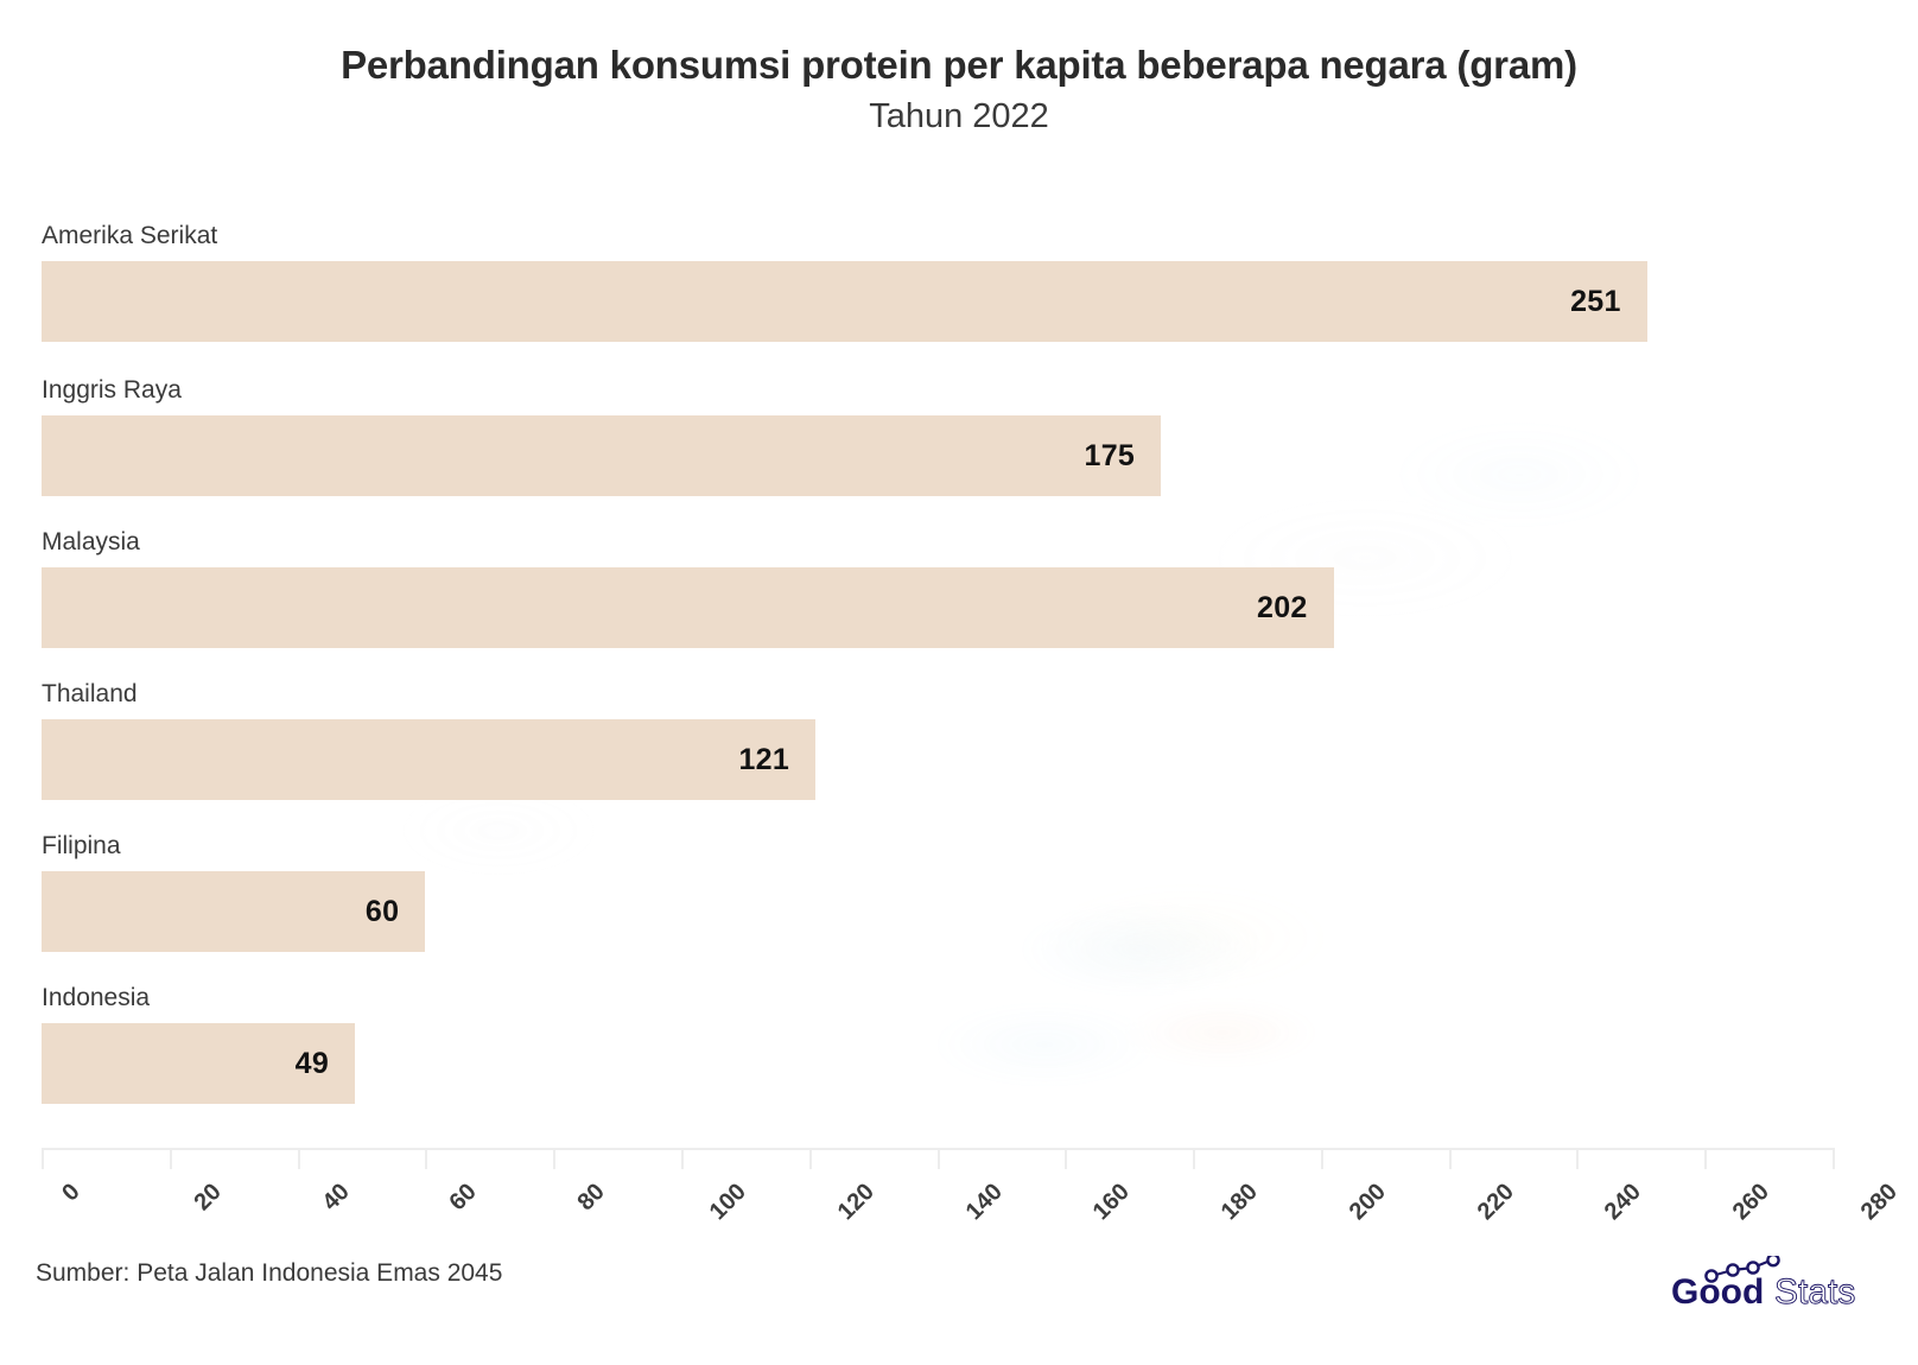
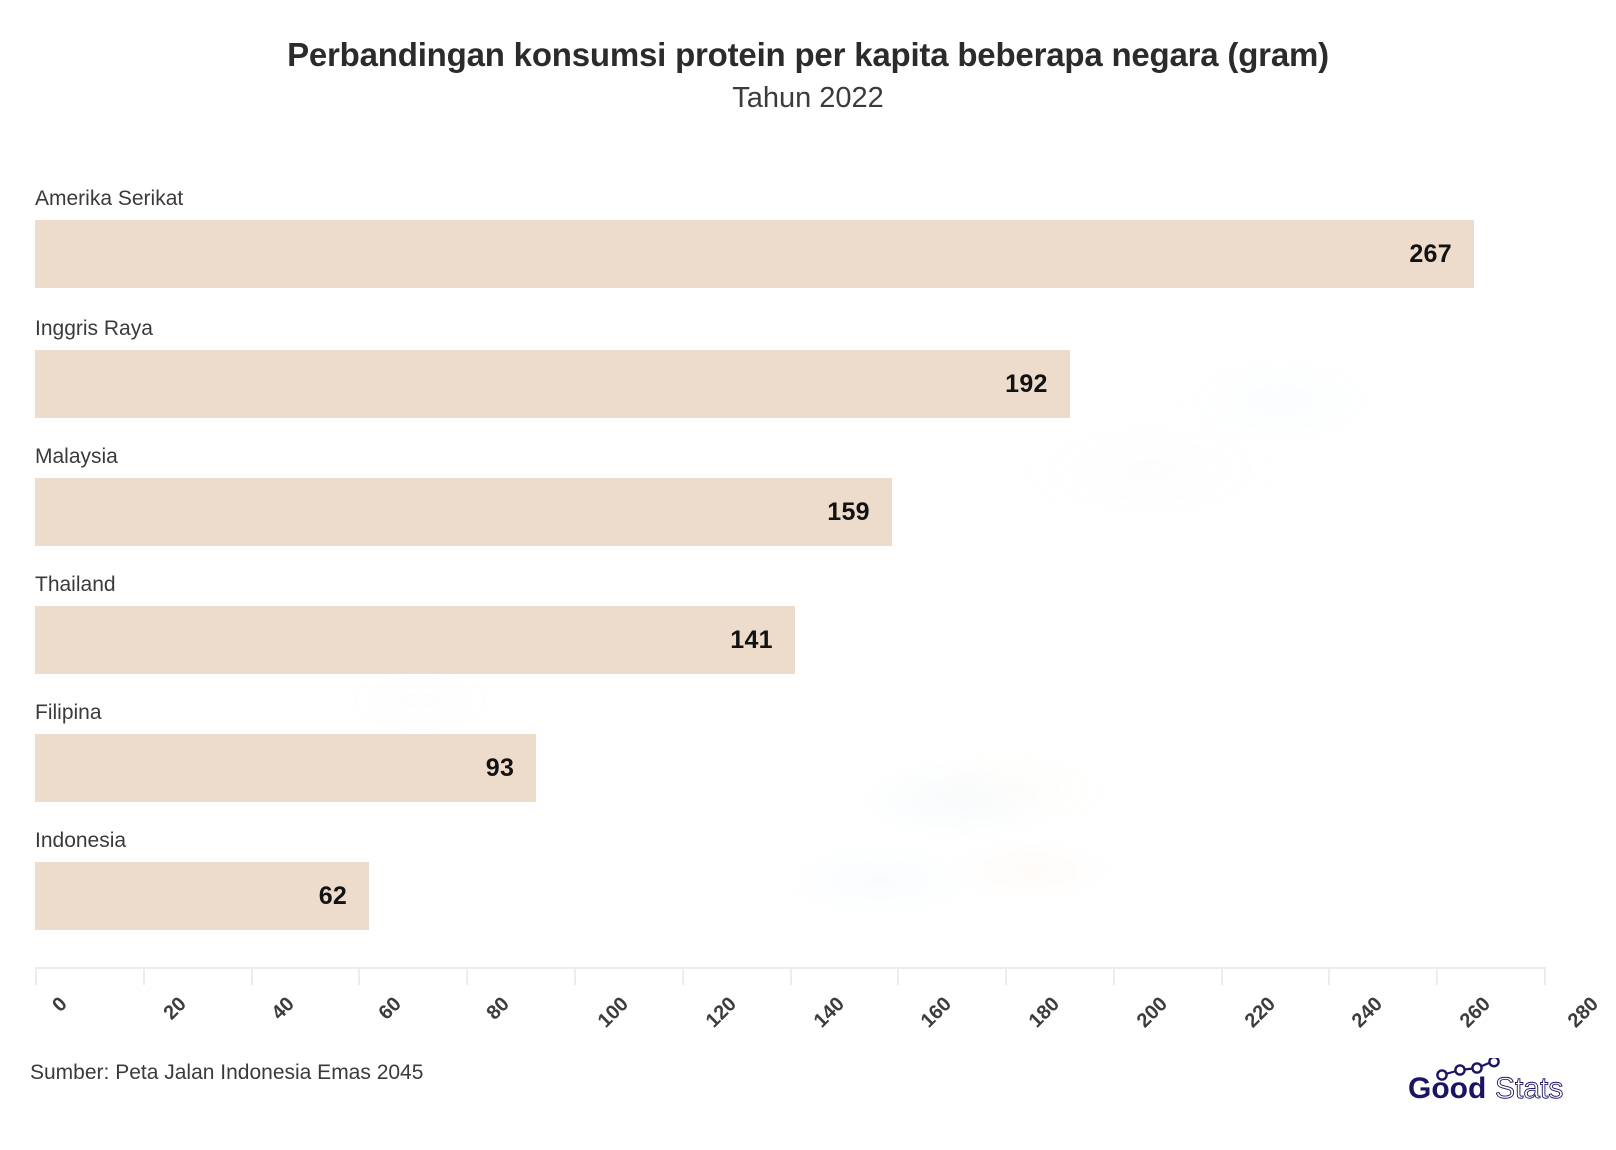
Amerika Serikat: 251 -> 267
Inggris Raya: 175 -> 192
Malaysia: 202 -> 159
Thailand: 121 -> 141
Filipina: 60 -> 93
Indonesia: 49 -> 62
